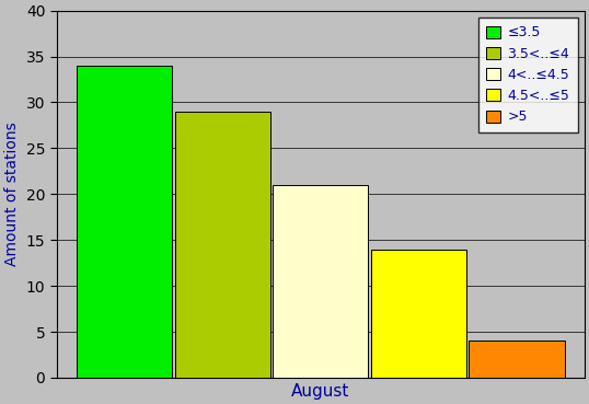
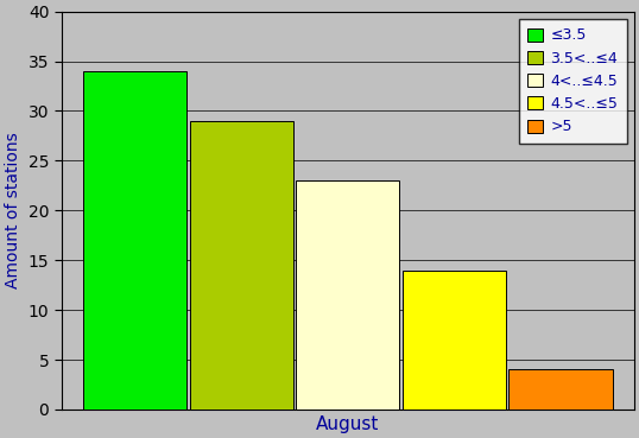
August: 21 -> 23
